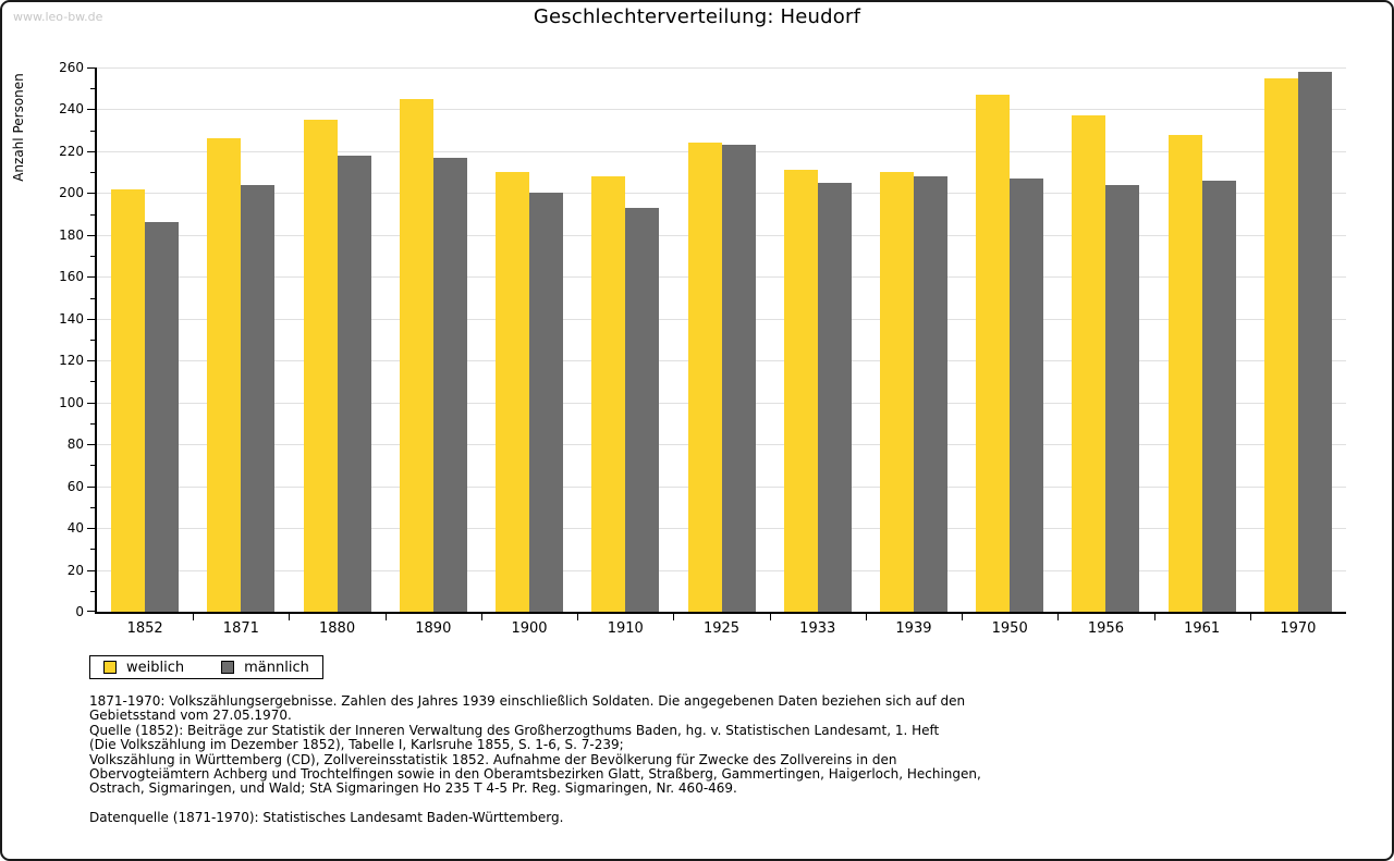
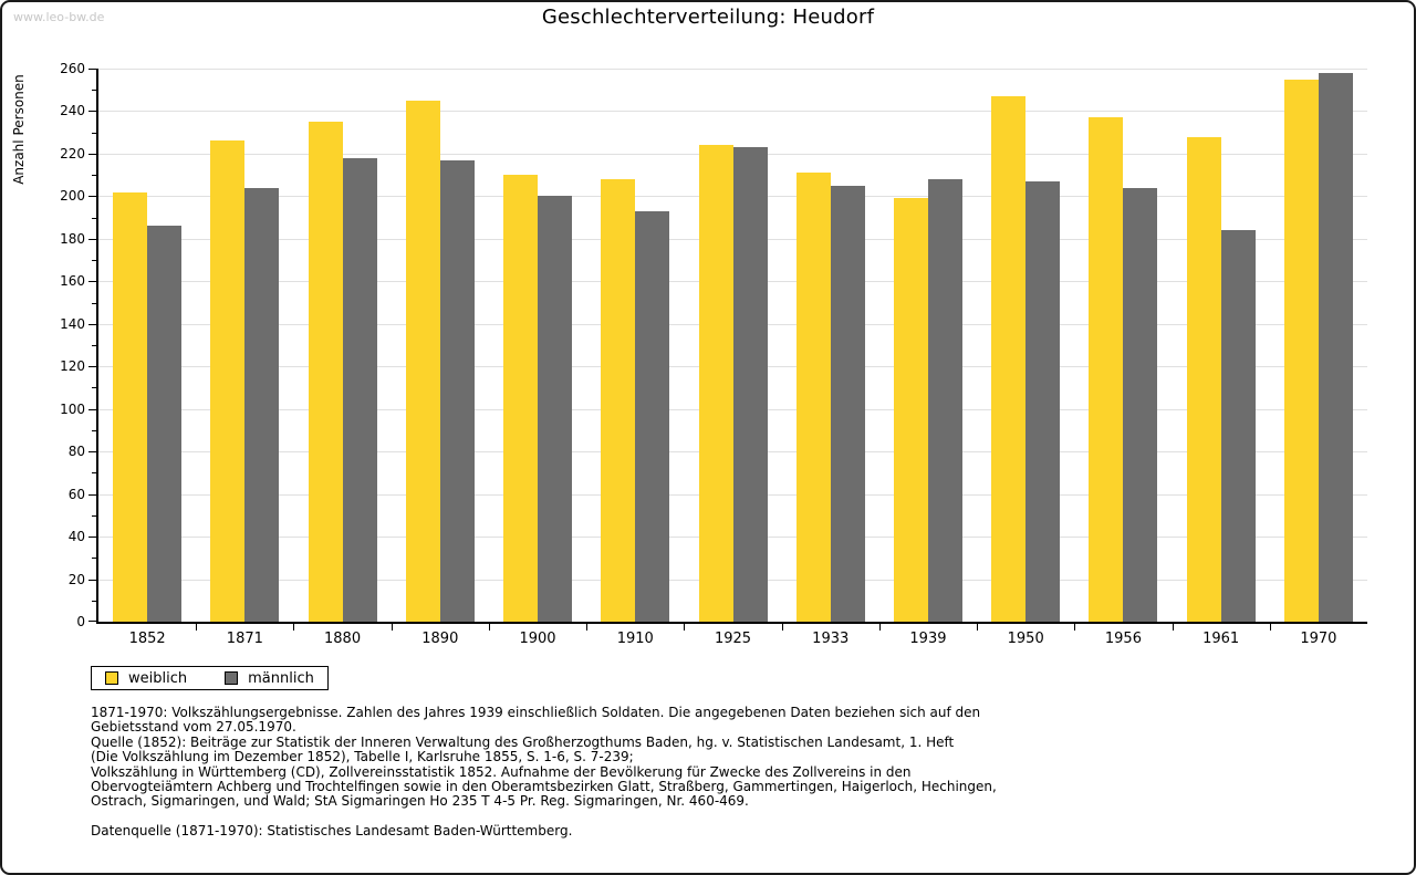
weiblich/1939: 210 -> 199
männlich/1961: 206 -> 184
